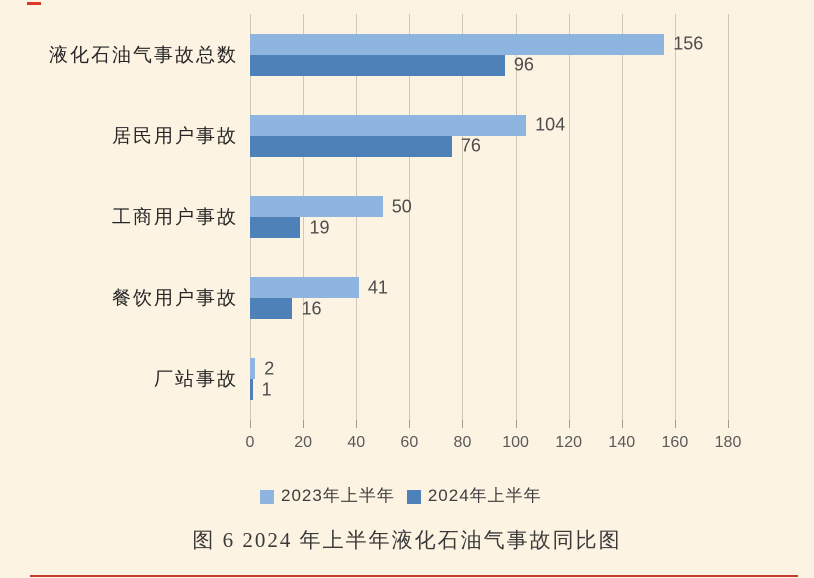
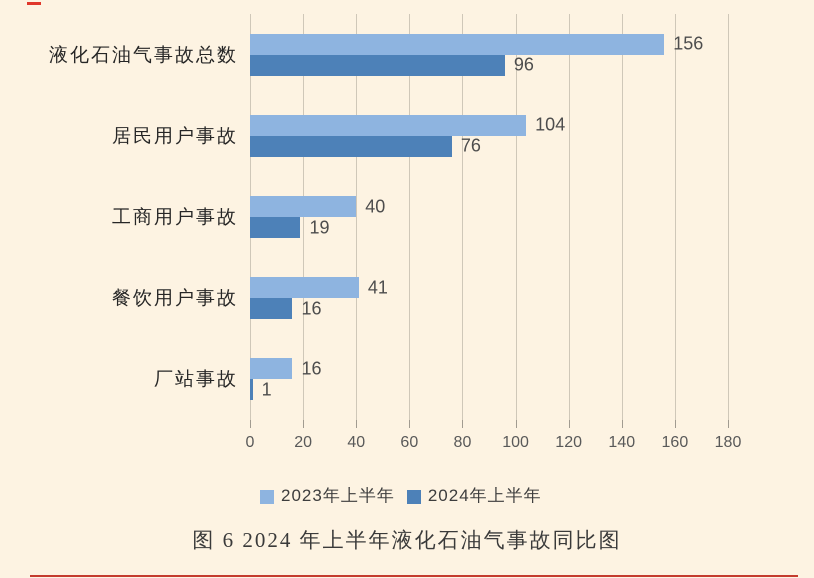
2023年上半年/工商用户事故: 50 -> 40
2023年上半年/厂站事故: 2 -> 16
